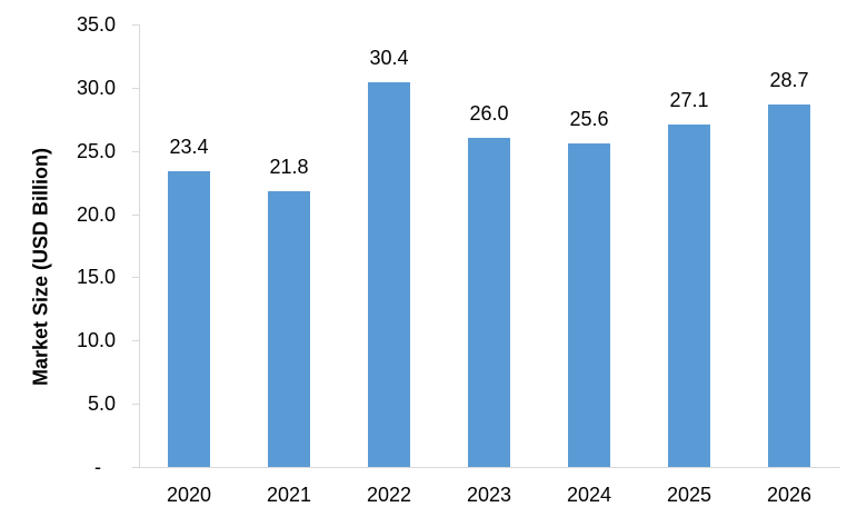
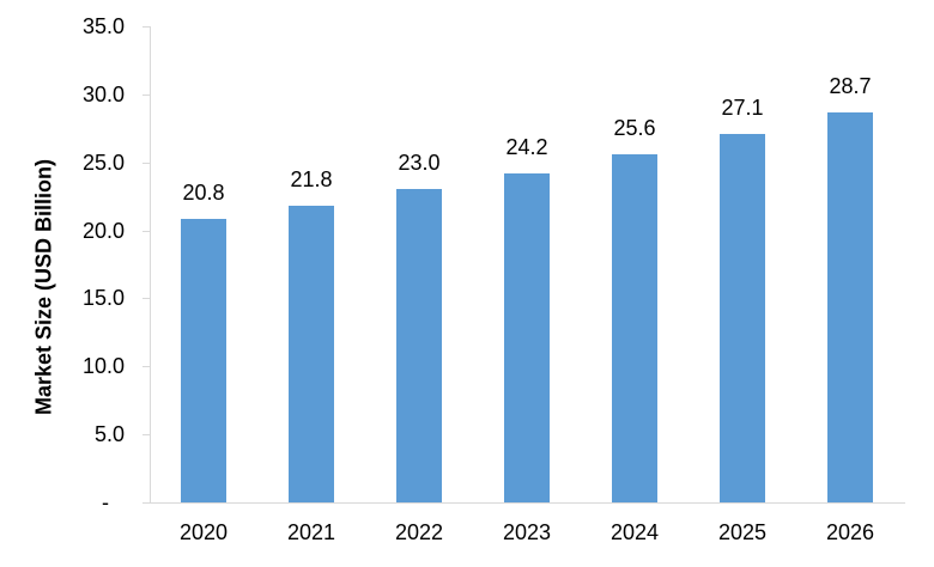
2020: 23.4 -> 20.8
2022: 30.4 -> 23.0
2023: 26.0 -> 24.2
